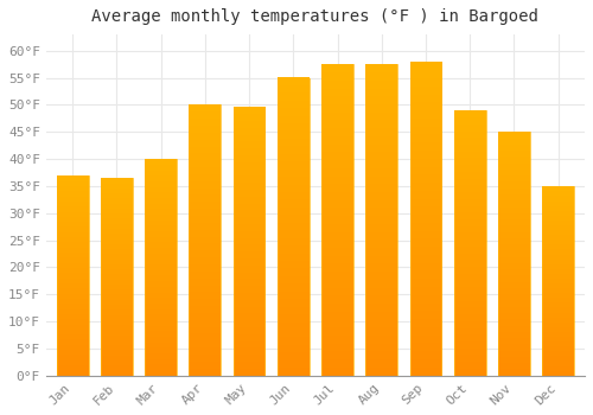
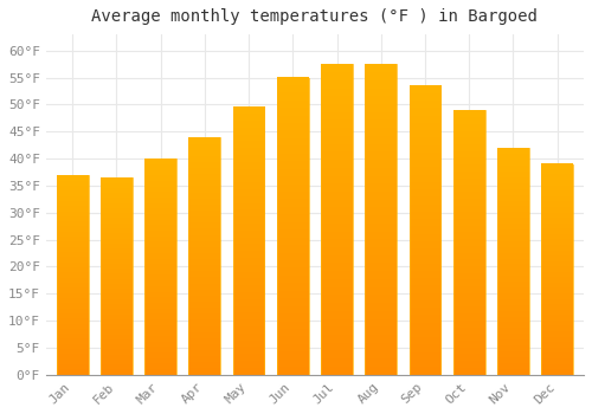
Apr: 50.0°F -> 44.0°F
Sep: 58.0°F -> 53.5°F
Nov: 45.0°F -> 42.0°F
Dec: 35.0°F -> 39.0°F
